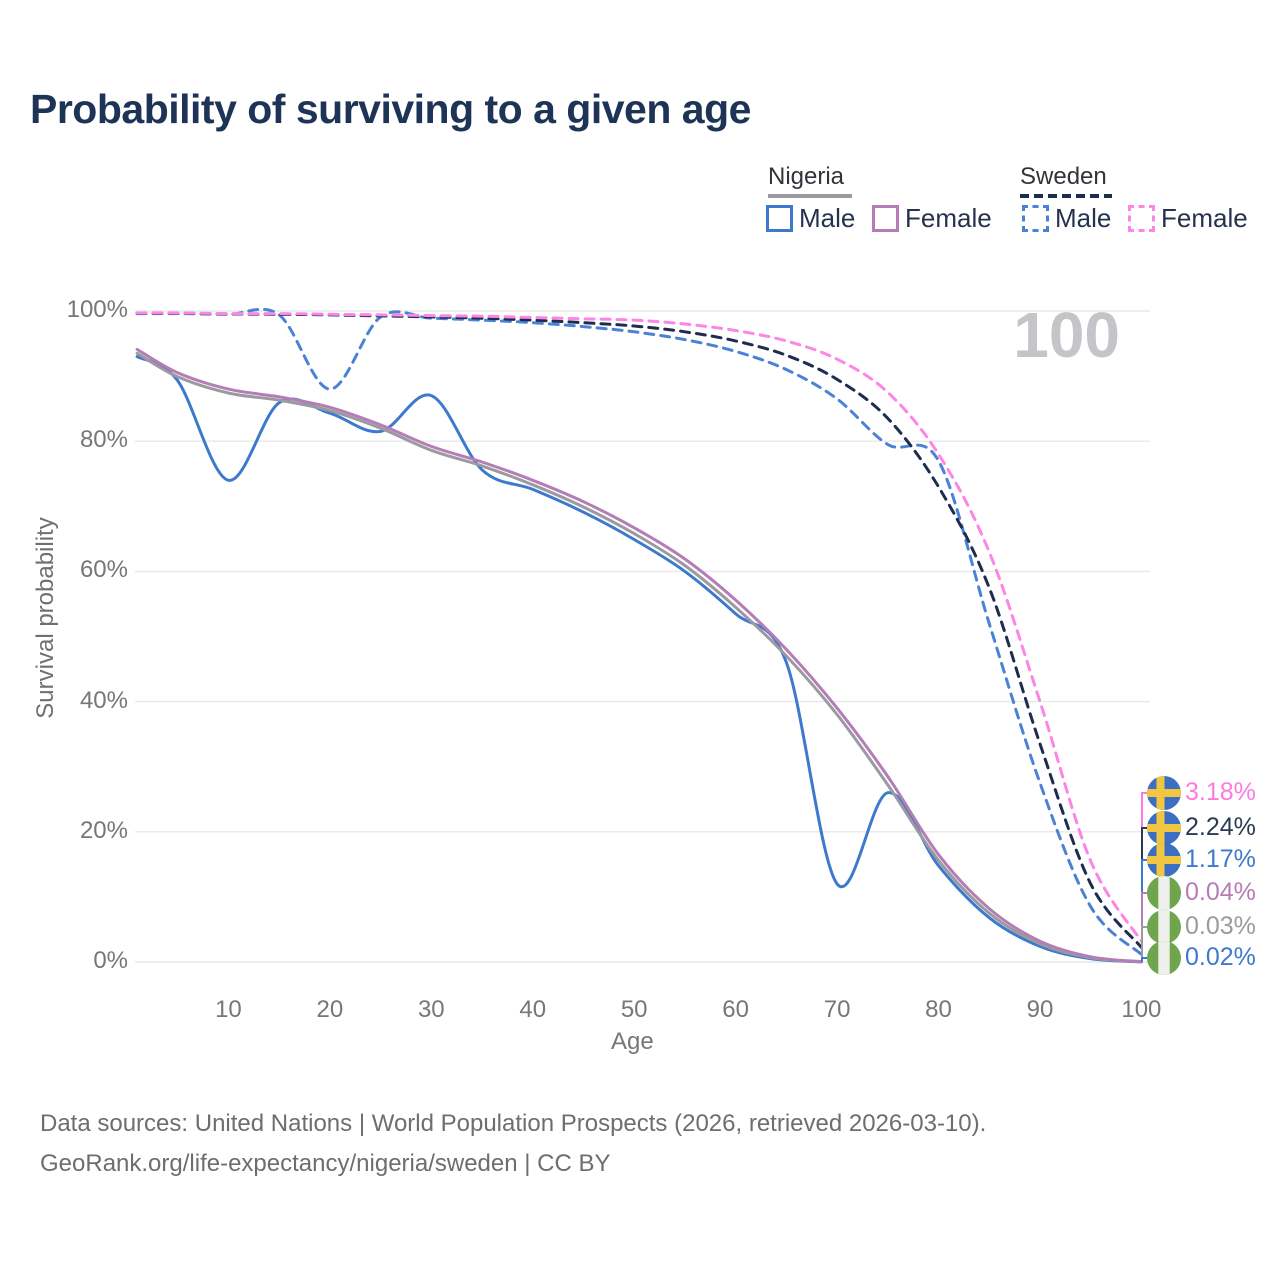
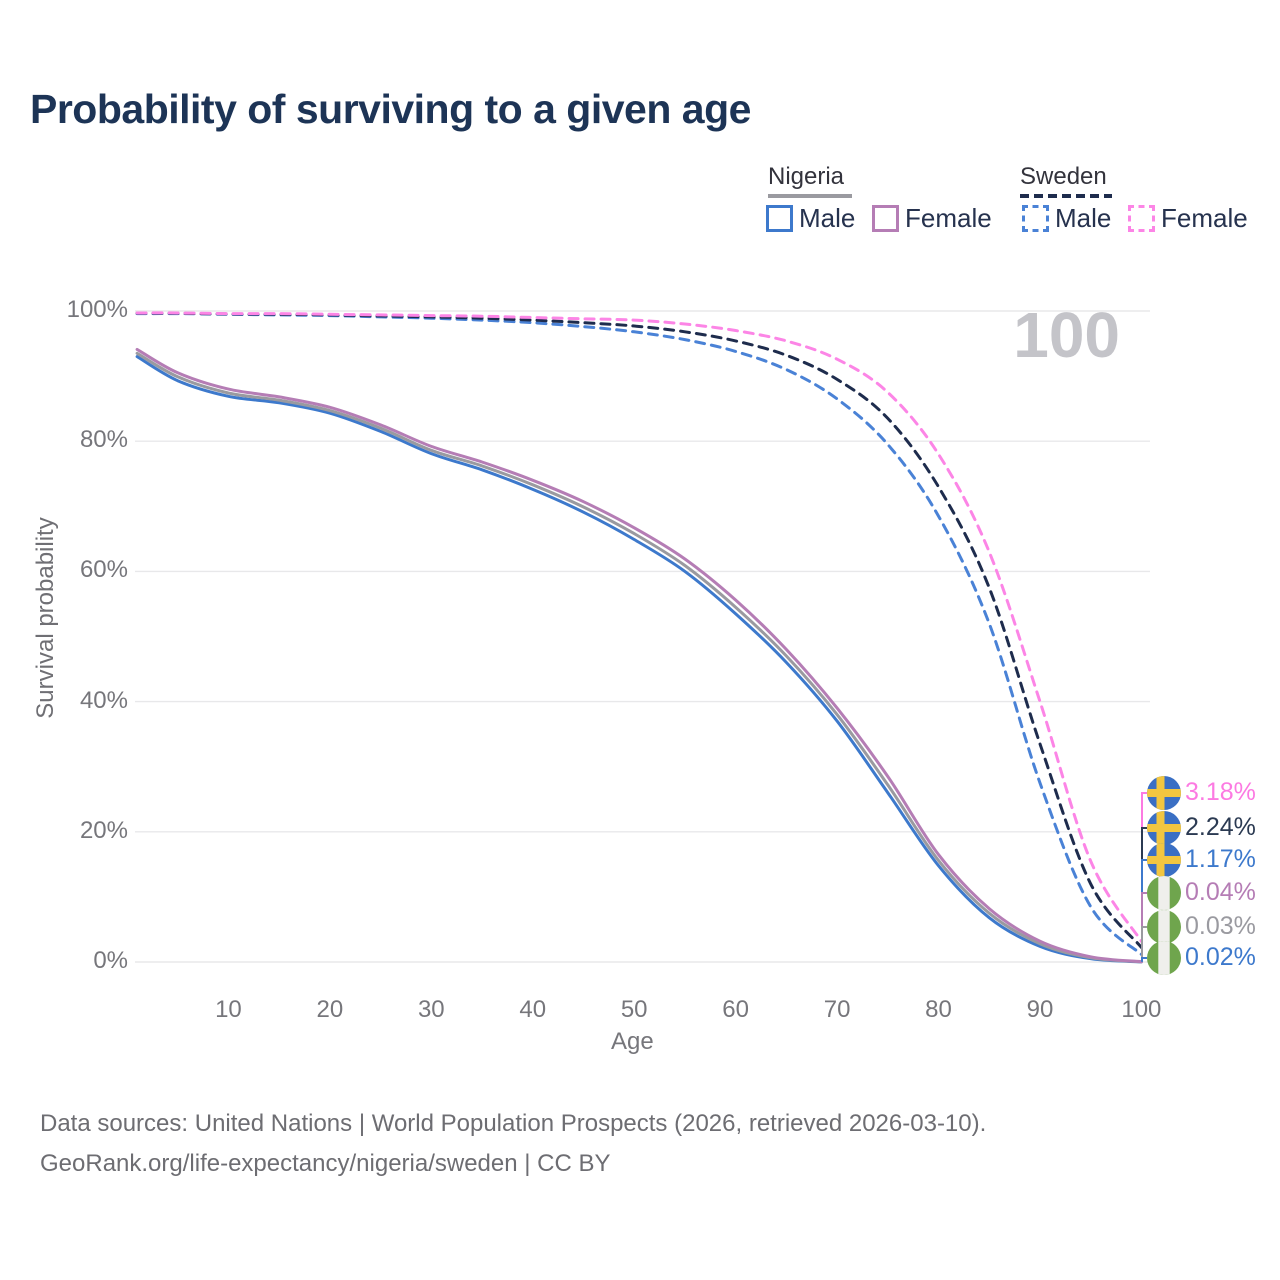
Nigeria Male/10: 74% -> 87%
Sweden Male/20: 88% -> 99%
Nigeria Male/30: 87% -> 78%
Nigeria Male/70: 12% -> 37%
Sweden Male/80: 77% -> 68%
